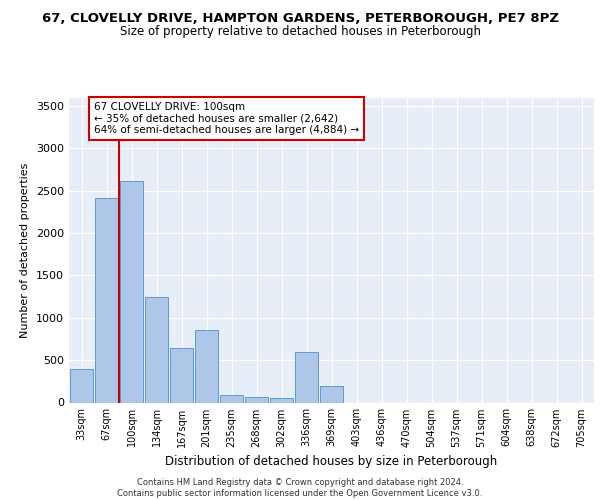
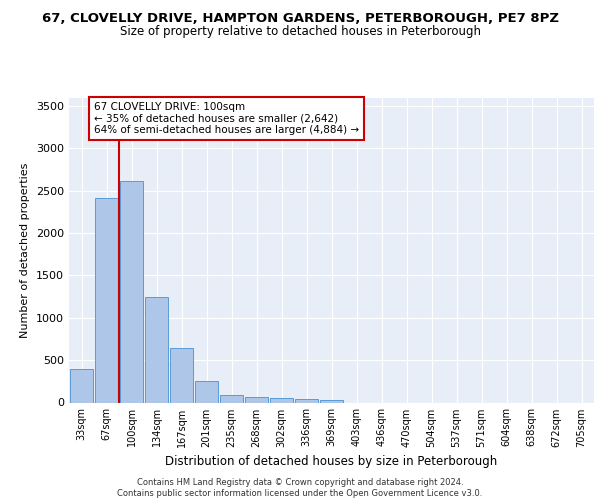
201sqm: 860 -> 260
336sqm: 600 -> 40
369sqm: 200 -> 30
